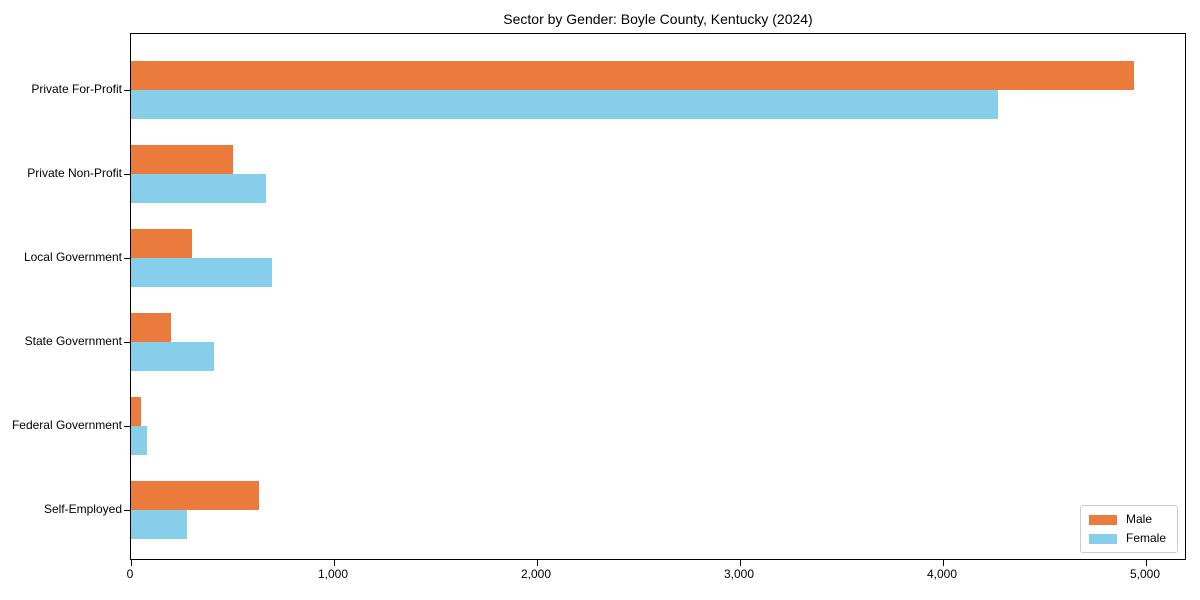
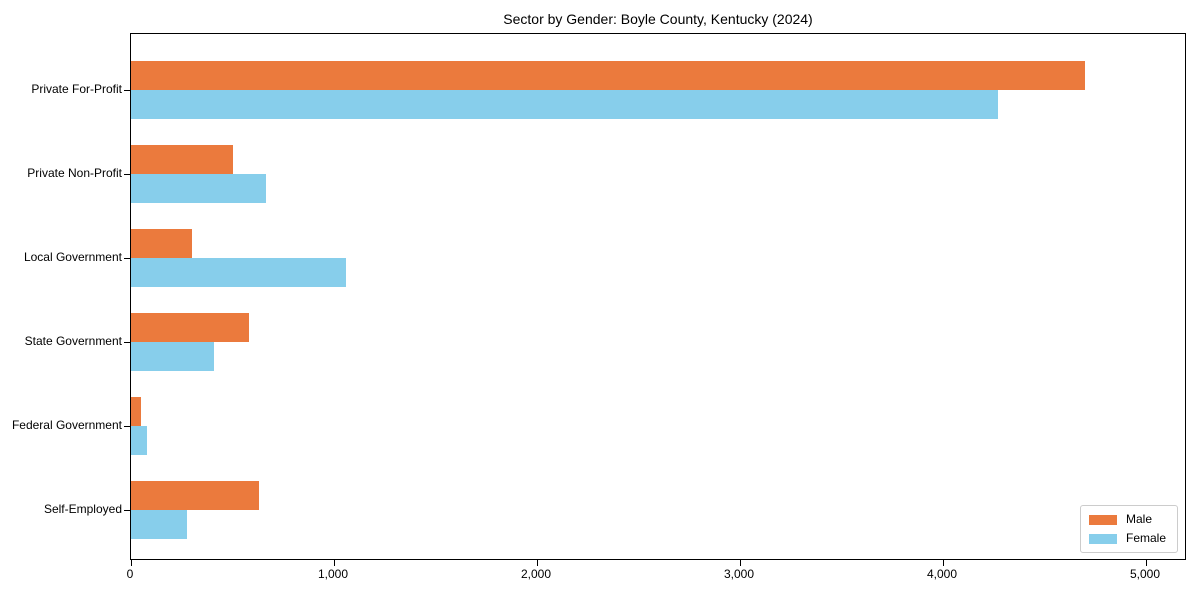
Male/Private For-Profit: 4940 -> 4700
Female/Local Government: 700 -> 1060
Male/State Government: 200 -> 580
